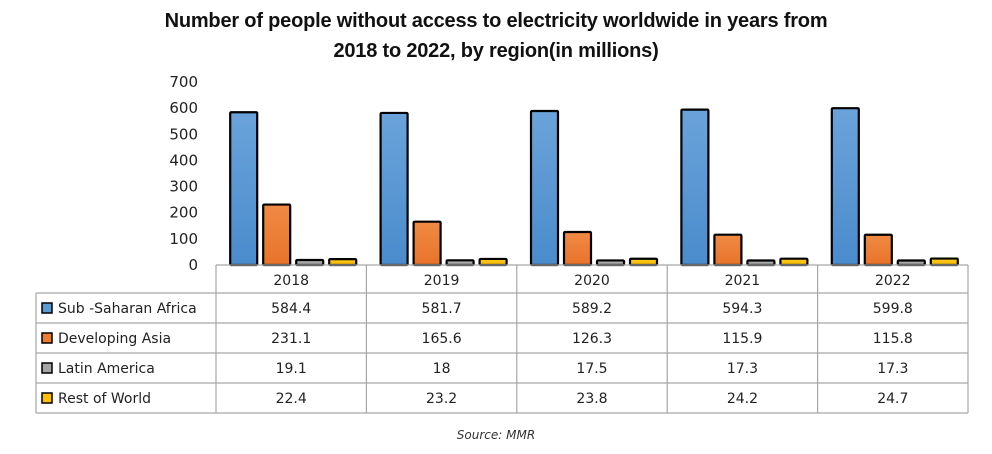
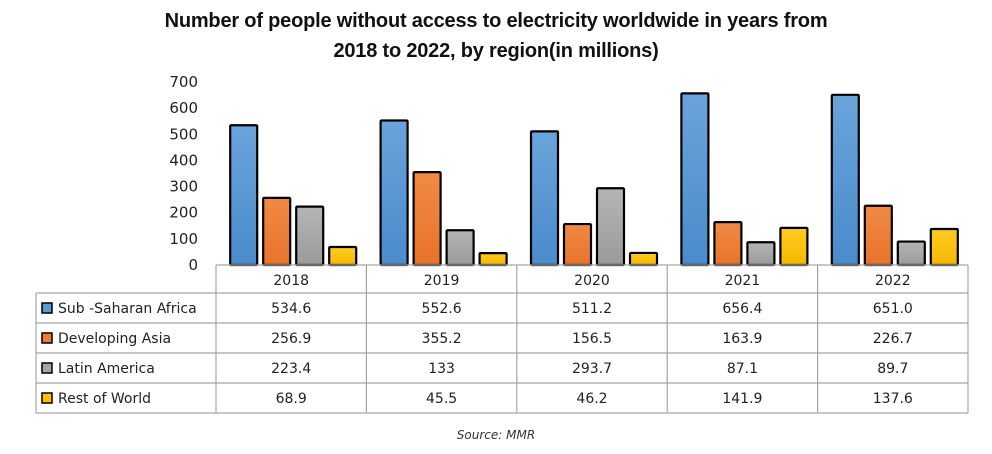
Sub -Saharan Africa/2018: 584.4 -> 534.6
Developing Asia/2018: 231.1 -> 256.9
Latin America/2018: 19.1 -> 223.4
Rest of World/2018: 22.4 -> 68.9
Sub -Saharan Africa/2019: 581.7 -> 552.6
Developing Asia/2019: 165.6 -> 355.2
Latin America/2019: 18 -> 133
Rest of World/2019: 23.2 -> 45.5
Sub -Saharan Africa/2020: 589.2 -> 511.2
Developing Asia/2020: 126.3 -> 156.5
Latin America/2020: 17.5 -> 293.7
Rest of World/2020: 23.8 -> 46.2
Sub -Saharan Africa/2021: 594.3 -> 656.4
Developing Asia/2021: 115.9 -> 163.9
Latin America/2021: 17.3 -> 87.1
Rest of World/2021: 24.2 -> 141.9
Sub -Saharan Africa/2022: 599.8 -> 651.0
Developing Asia/2022: 115.8 -> 226.7
Latin America/2022: 17.3 -> 89.7
Rest of World/2022: 24.7 -> 137.6
